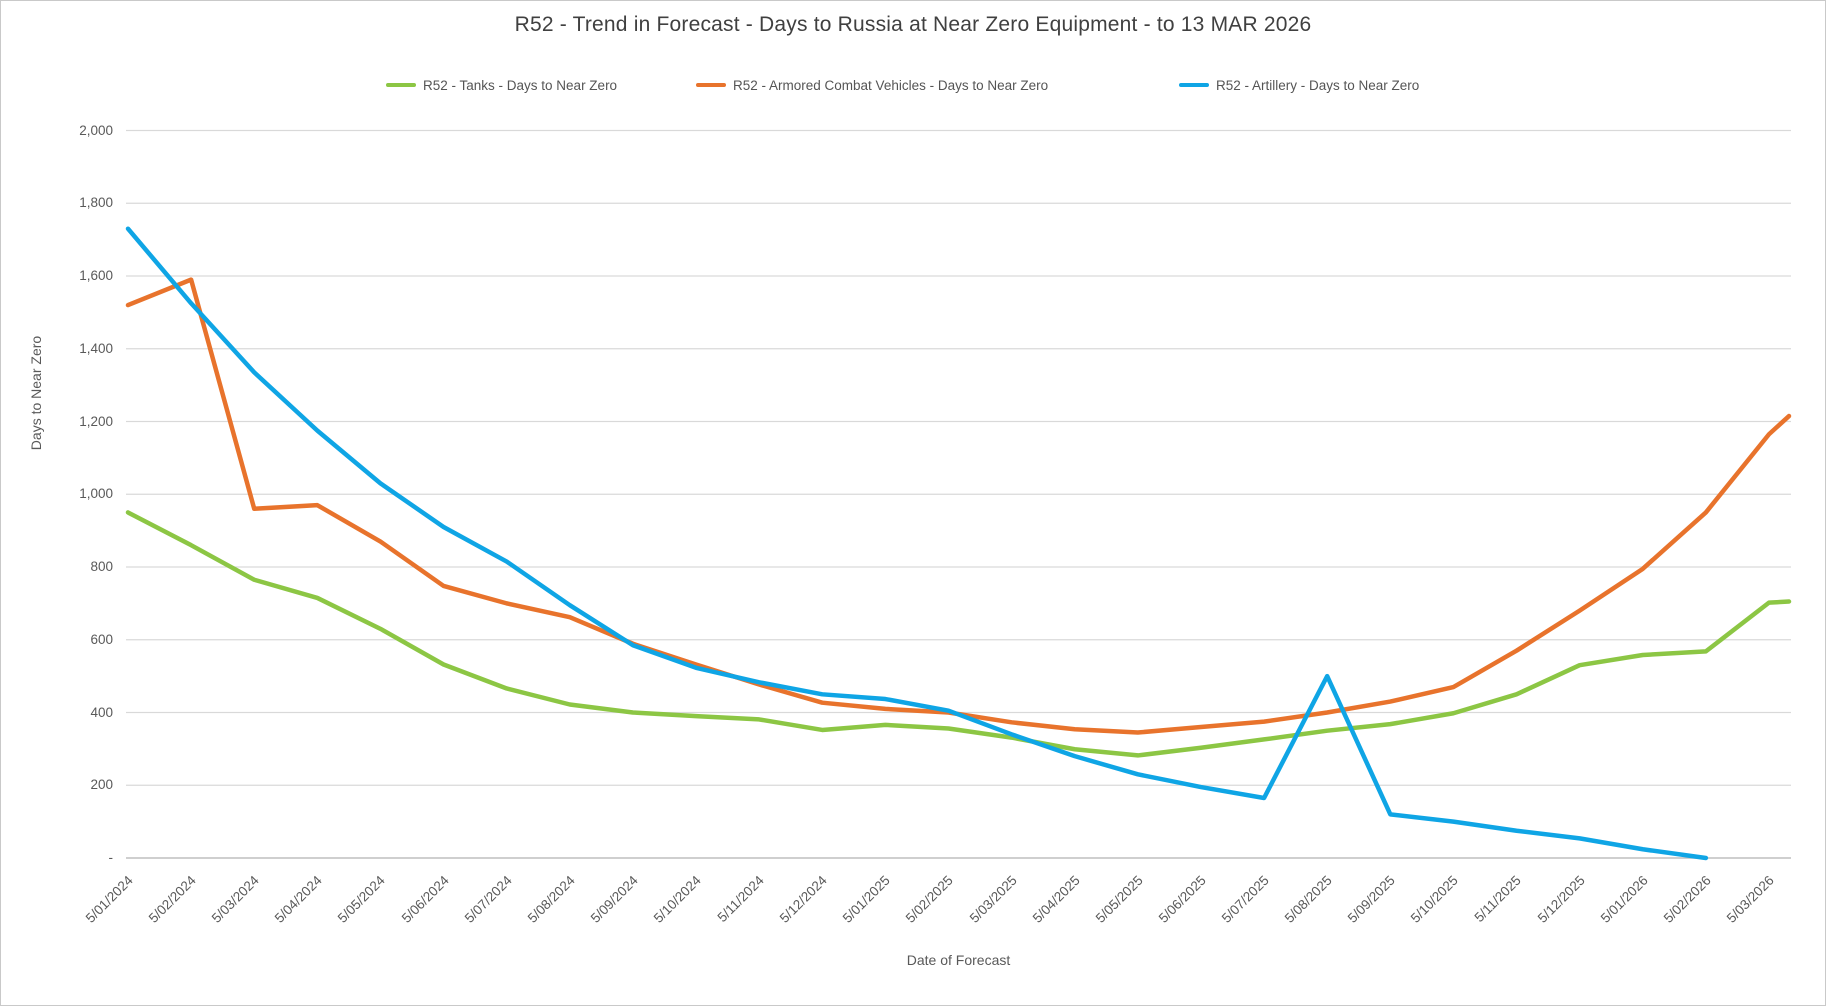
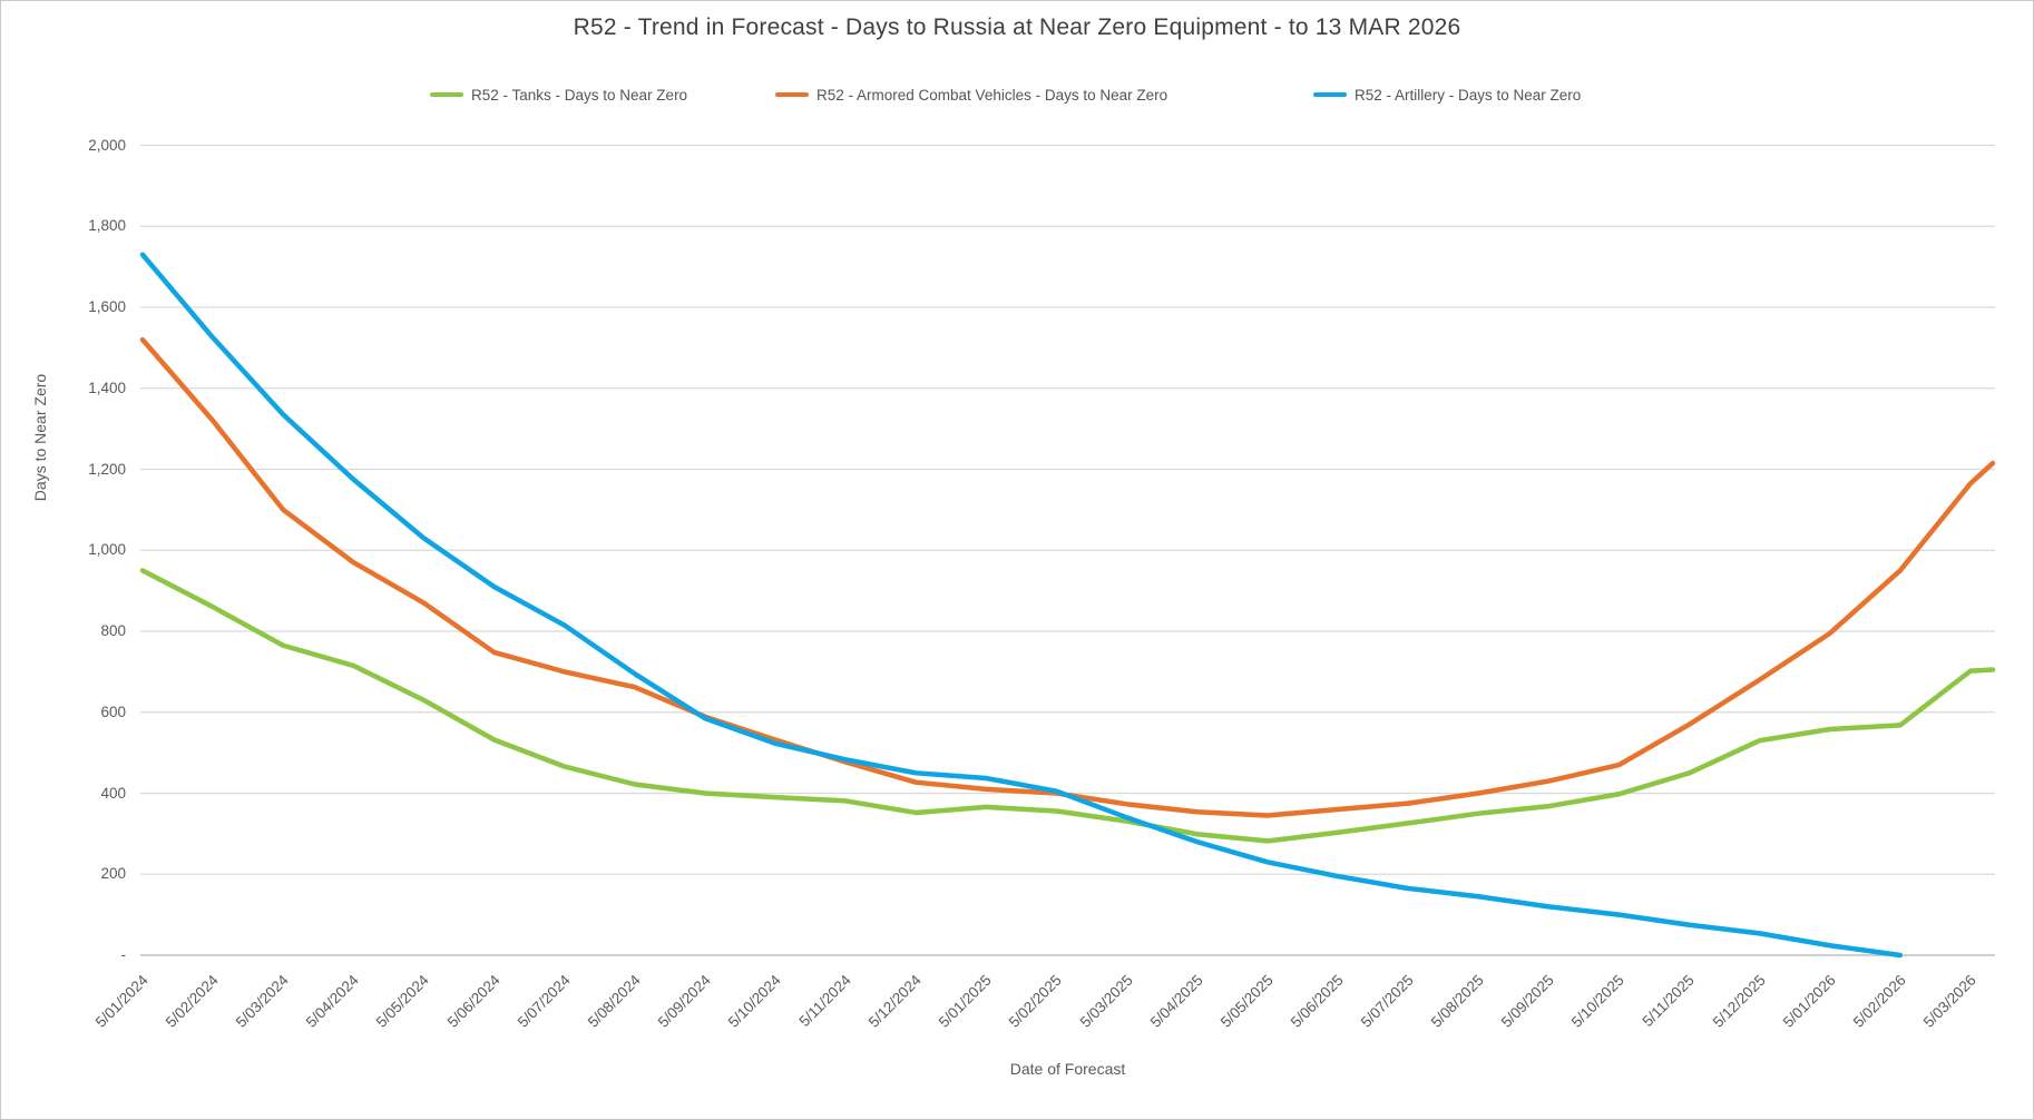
R52 - Armored Combat Vehicles - Days to Near Zero/5/02/2024: 1590 -> 1320
R52 - Armored Combat Vehicles - Days to Near Zero/5/03/2024: 960 -> 1100
R52 - Artillery - Days to Near Zero/5/08/2025: 500 -> 140
